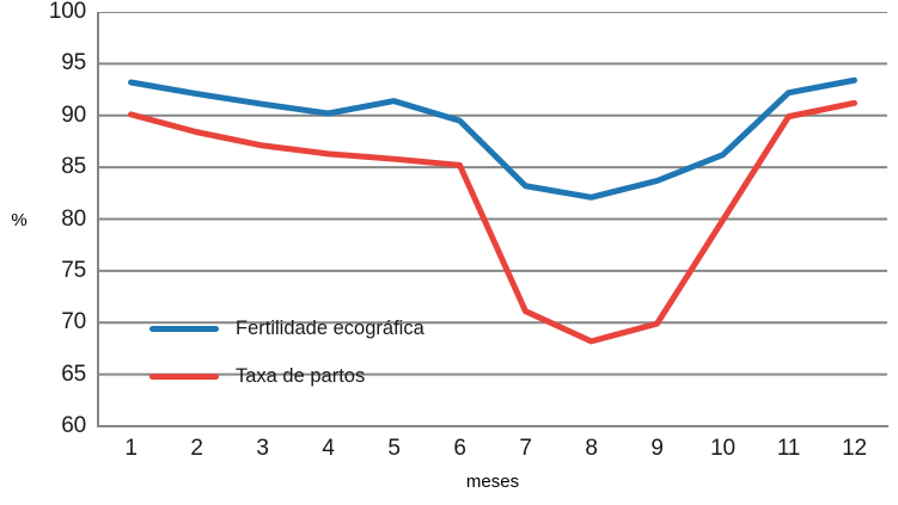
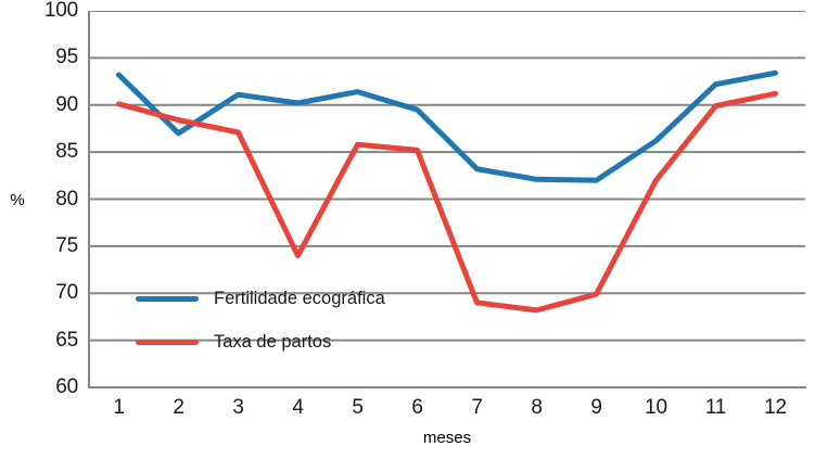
Fertilidade ecográfica/2: 92 -> 87
Taxa de partos/4: 86 -> 74
Taxa de partos/7: 71 -> 69
Fertilidade ecográfica/9: 84 -> 82
Taxa de partos/10: 80 -> 82
